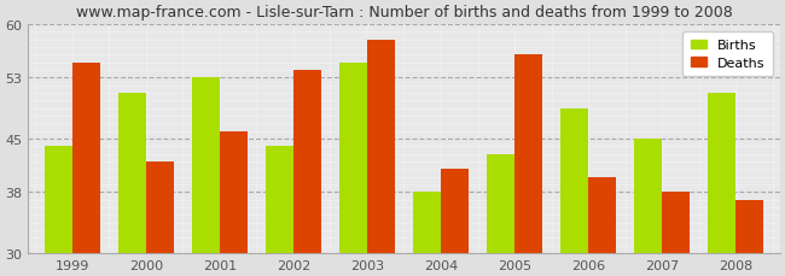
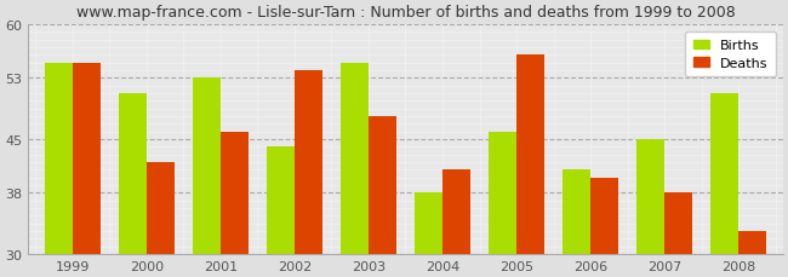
Births/1999: 44 -> 55
Deaths/2003: 58 -> 48
Births/2005: 43 -> 46
Births/2006: 49 -> 41
Deaths/2008: 37 -> 33
